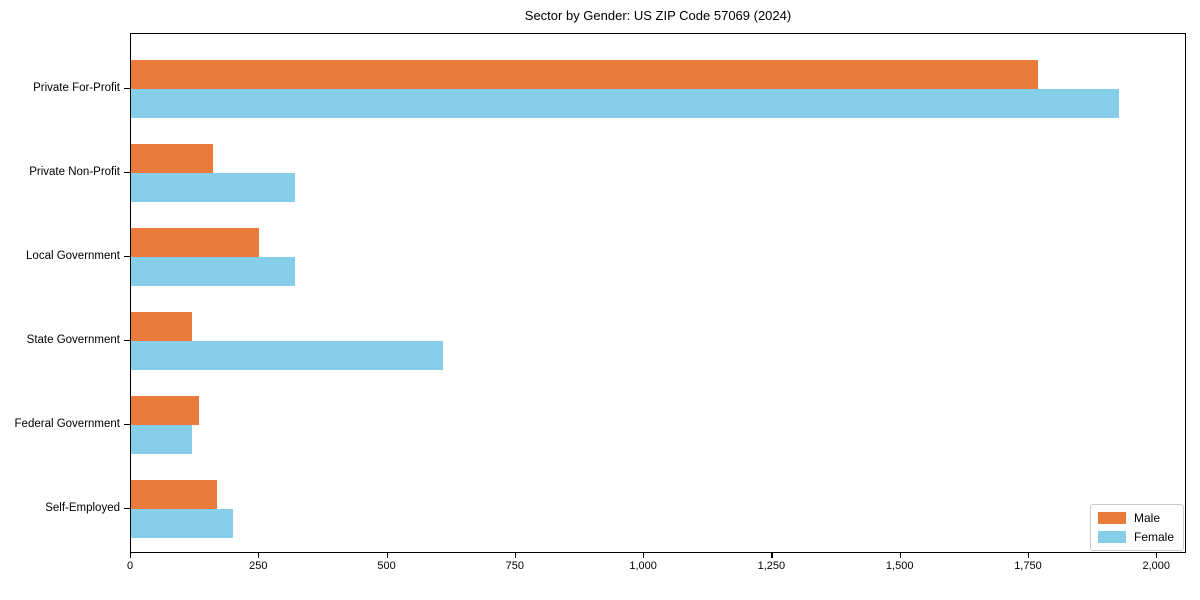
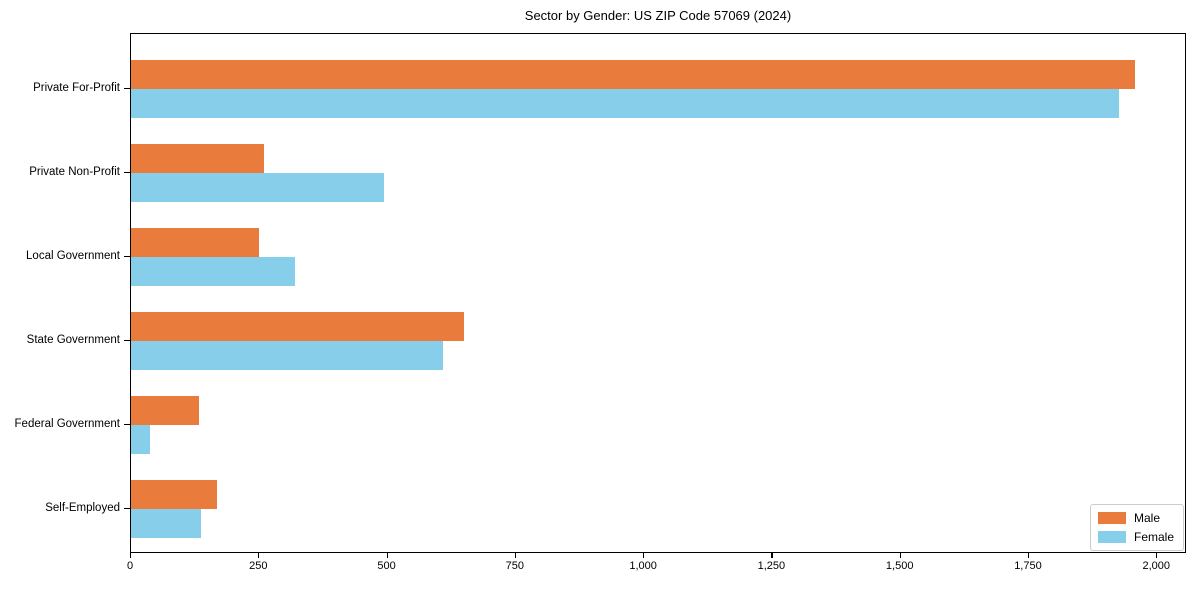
Male/Private For-Profit: 1770 -> 1960
Male/Private Non-Profit: 160 -> 260
Female/Private Non-Profit: 320 -> 490
Male/State Government: 120 -> 650
Female/Federal Government: 120 -> 40
Female/Self-Employed: 200 -> 140
